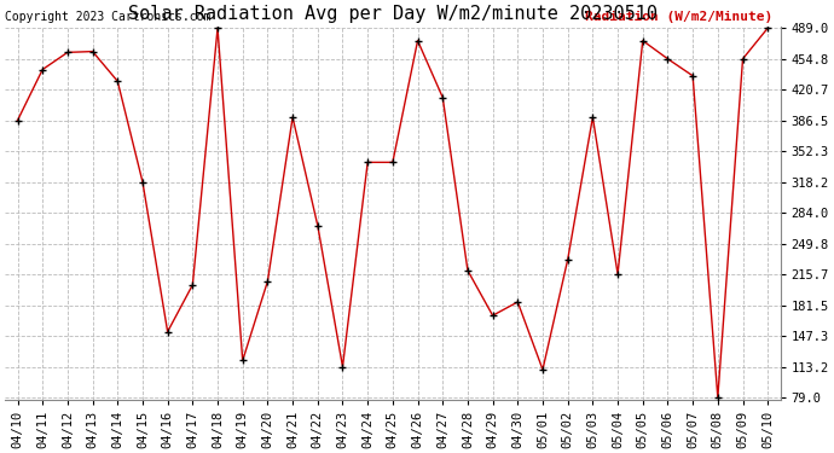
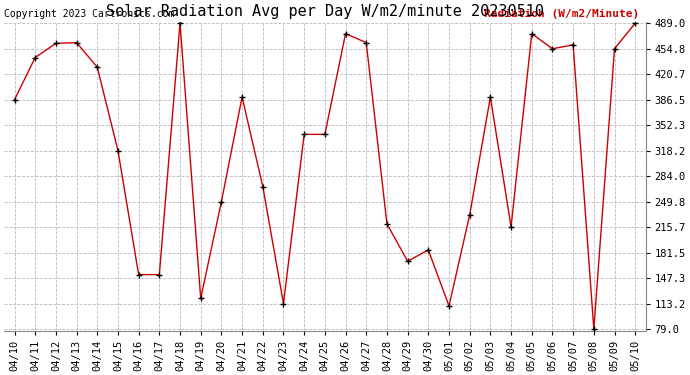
04/17: 204 -> 152
04/20: 208 -> 250
04/27: 412 -> 463
05/07: 436 -> 460
